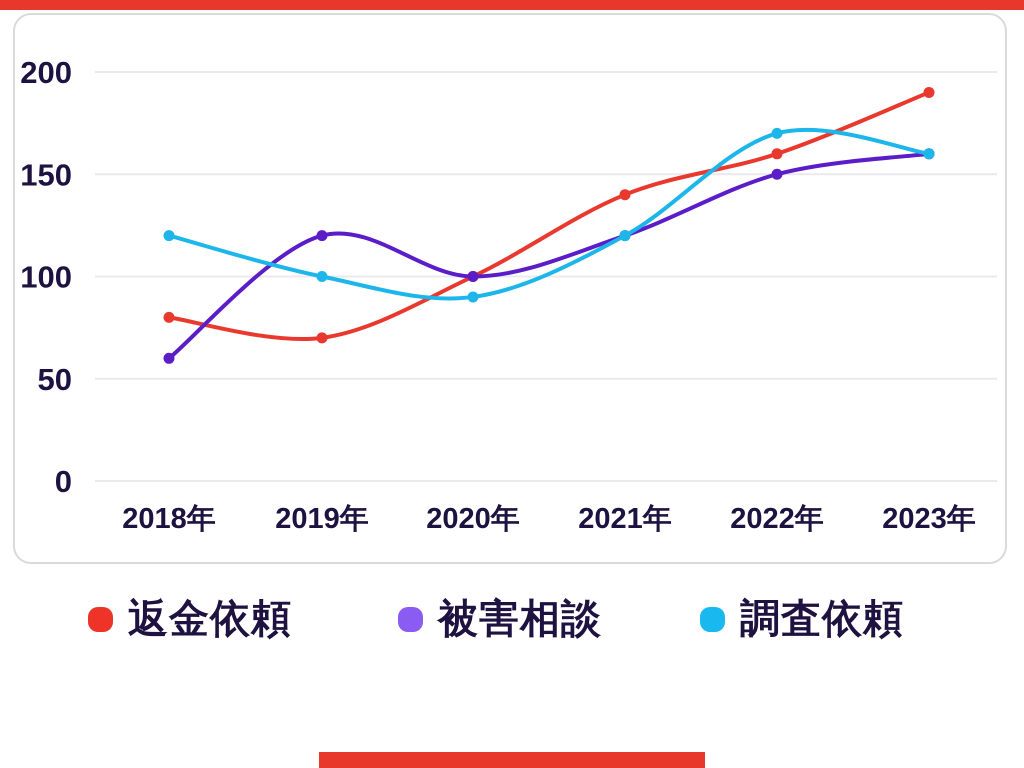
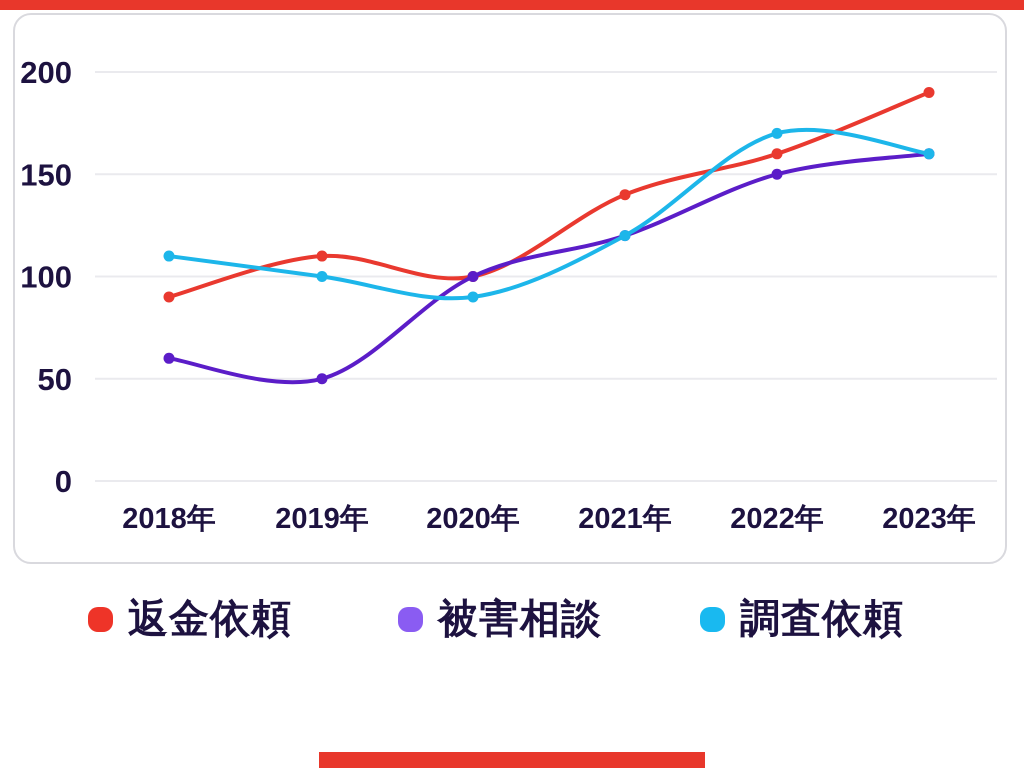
返金依頼/2018年: 80 -> 90
調査依頼/2018年: 120 -> 110
返金依頼/2019年: 70 -> 110
被害相談/2019年: 120 -> 50
